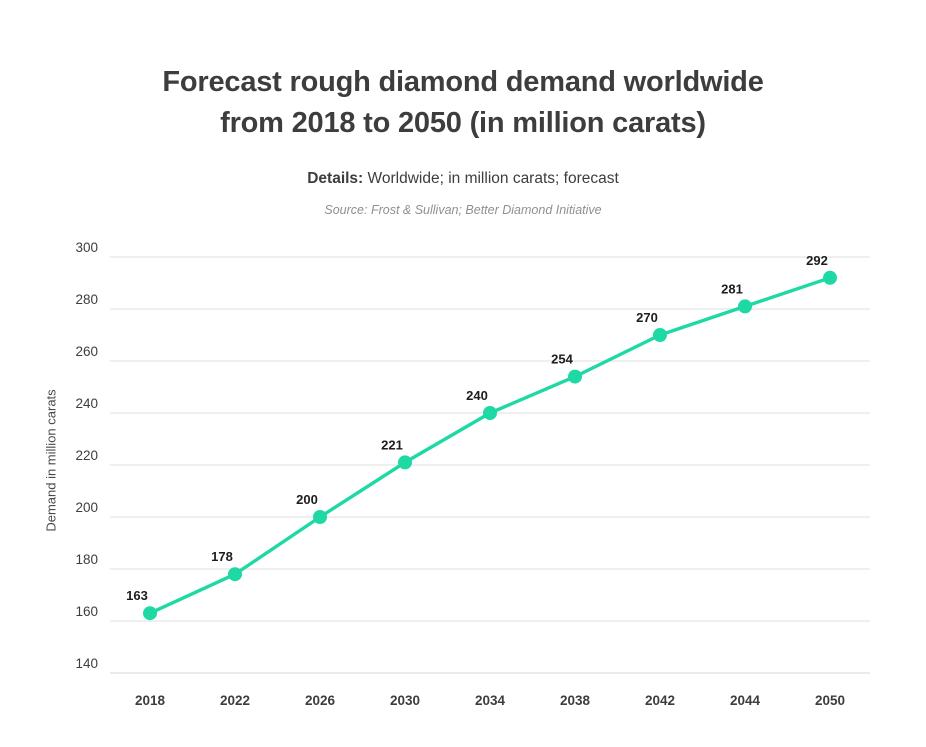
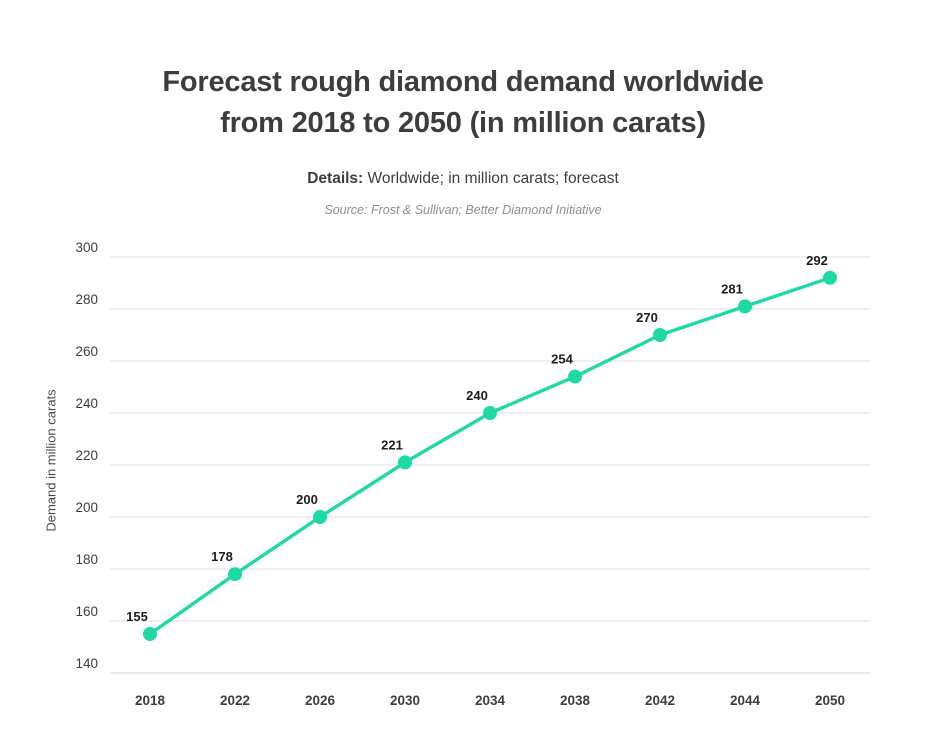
2018: 163 -> 155
